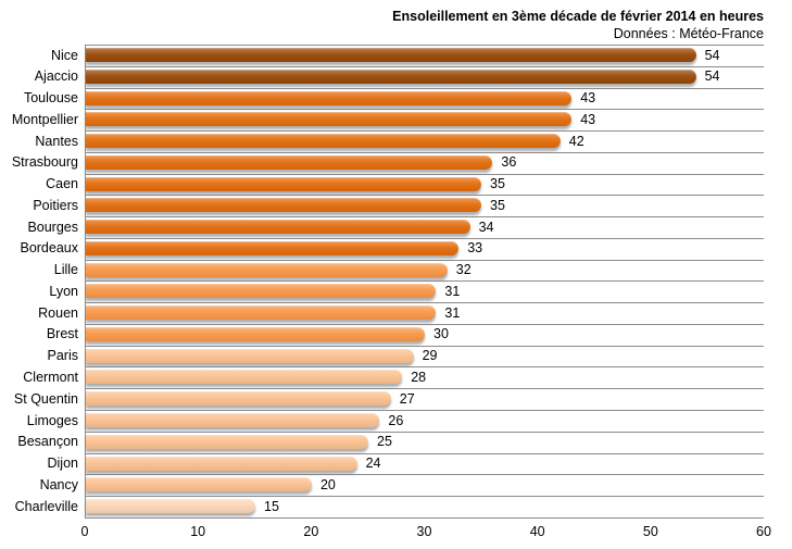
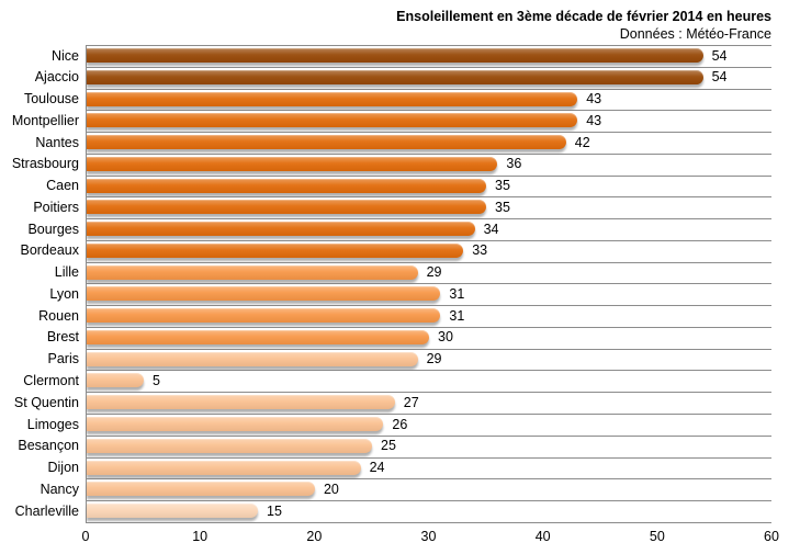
Lille: 32 -> 29
Clermont: 28 -> 5
